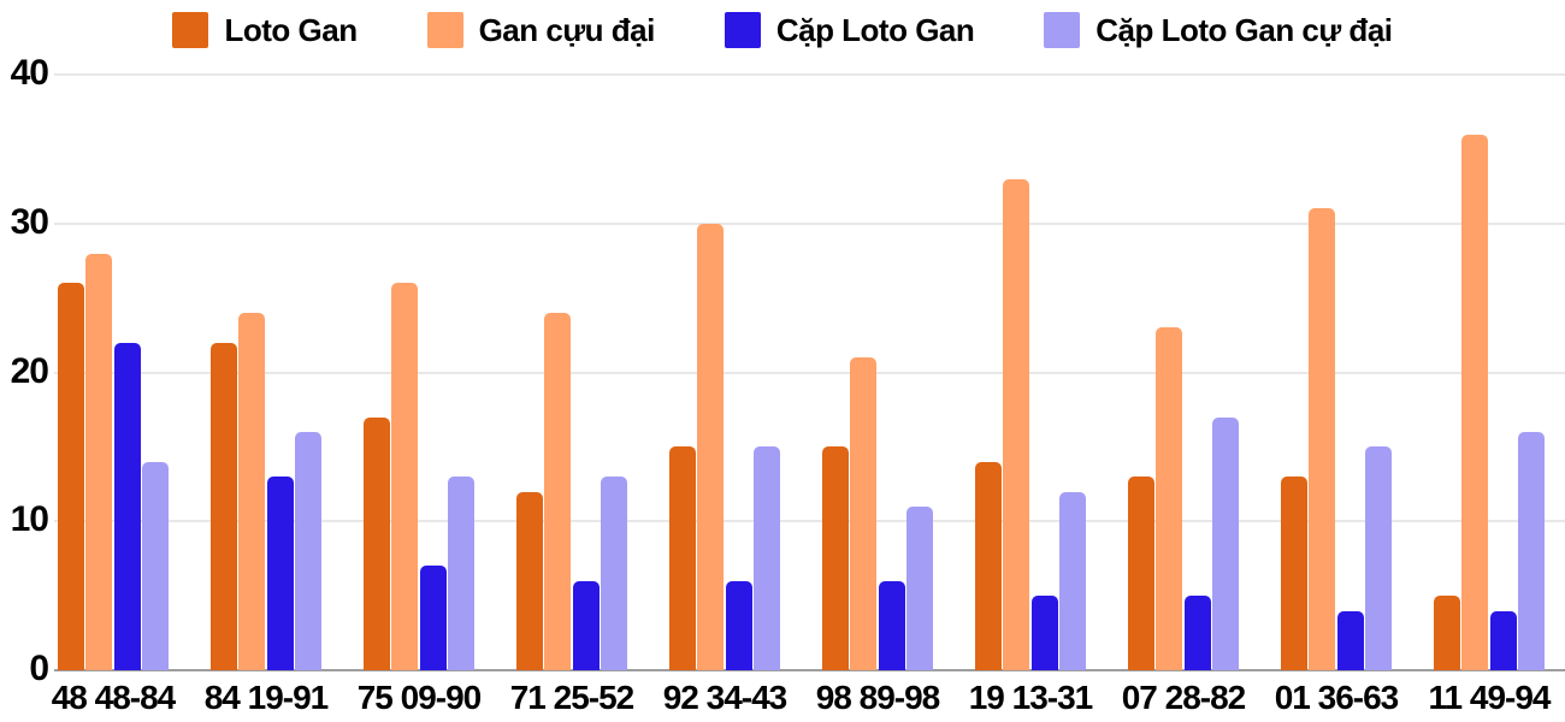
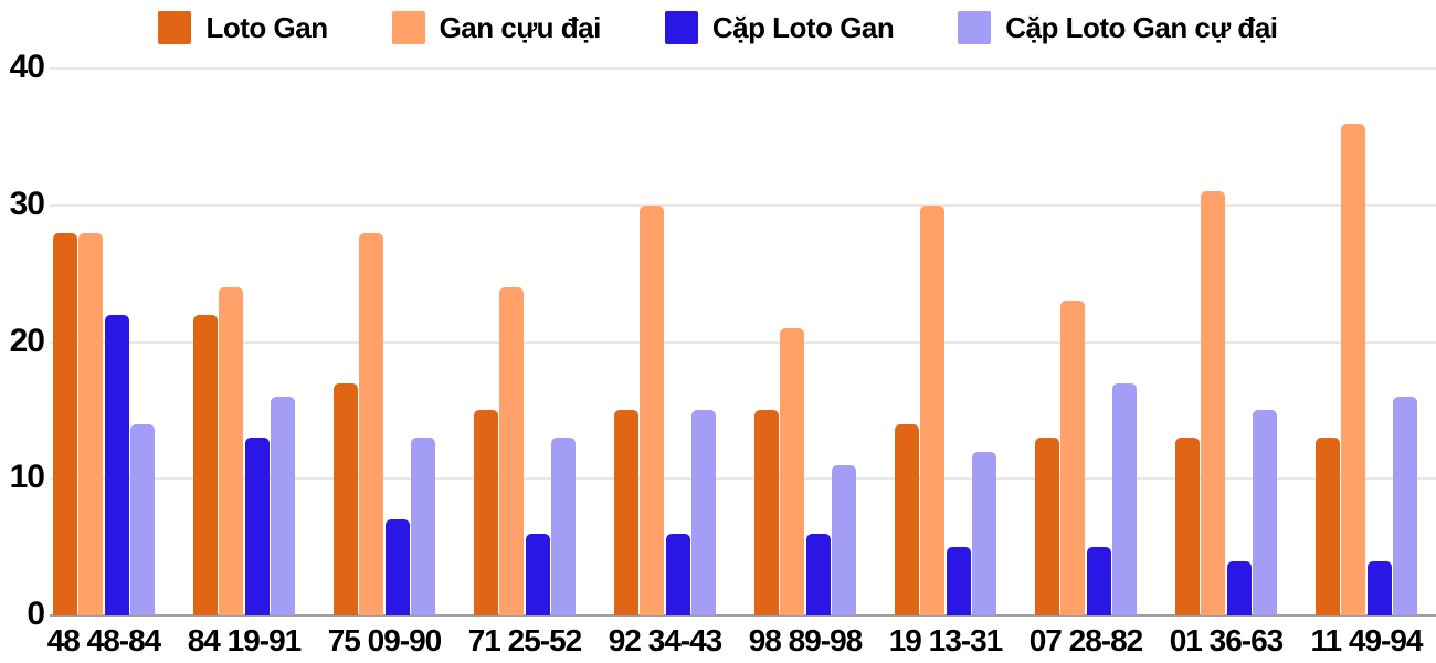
Loto Gan/48 48-84: 26 -> 28
Gan cựu đại/75 09-90: 26 -> 28
Loto Gan/71 25-52: 12 -> 15
Gan cựu đại/19 13-31: 33 -> 30
Loto Gan/11 49-94: 5 -> 13
